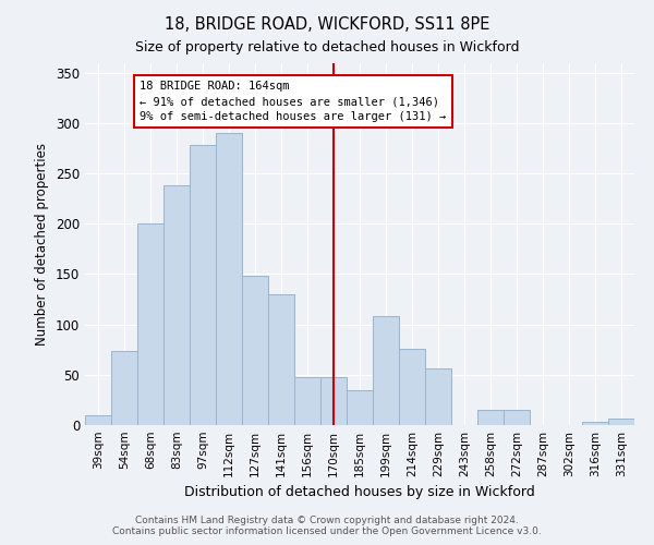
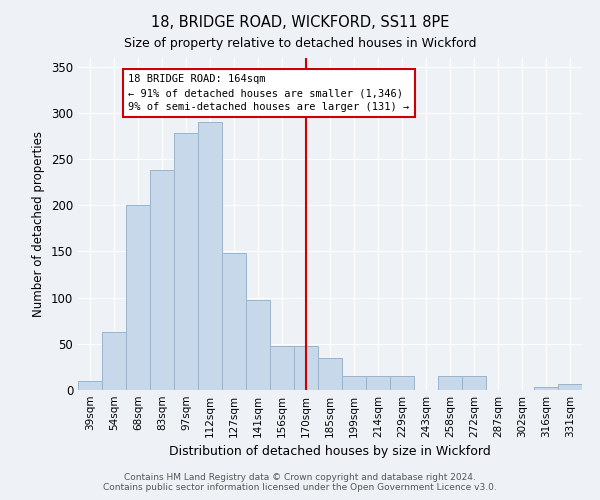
54sqm: 74 -> 63
141sqm: 130 -> 97
199sqm: 108 -> 15
214sqm: 76 -> 15
229sqm: 56 -> 15
